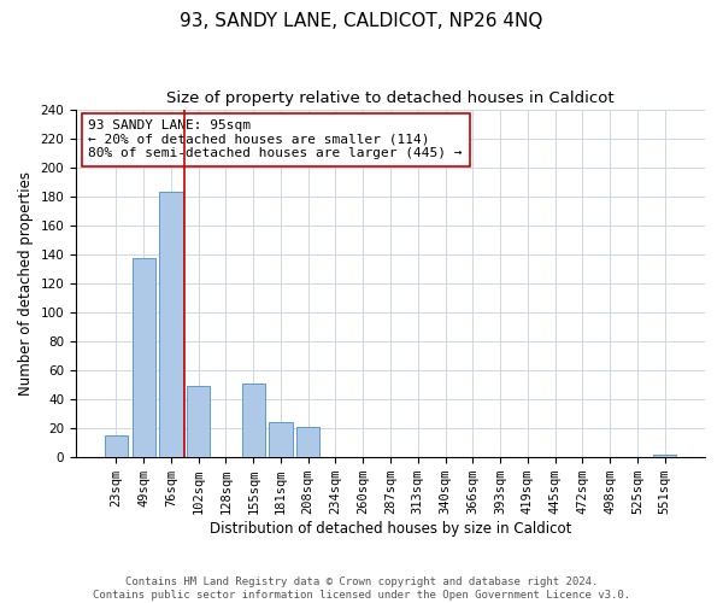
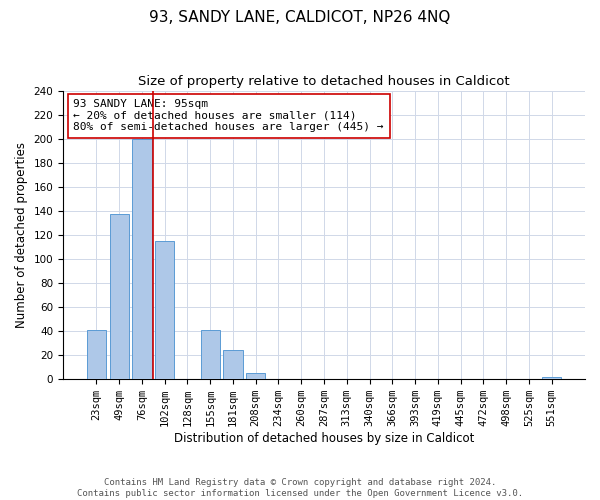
23sqm: 15 -> 41
76sqm: 183 -> 200
102sqm: 49 -> 115
155sqm: 51 -> 41
208sqm: 21 -> 5
